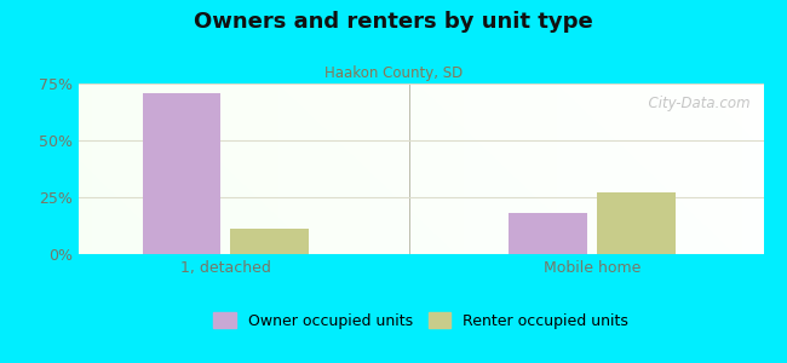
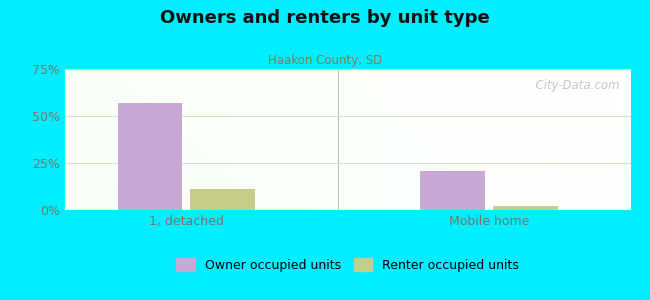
Owner occupied units/1, detached: 71% -> 57%
Owner occupied units/Mobile home: 18% -> 21%
Renter occupied units/Mobile home: 27% -> 2%
